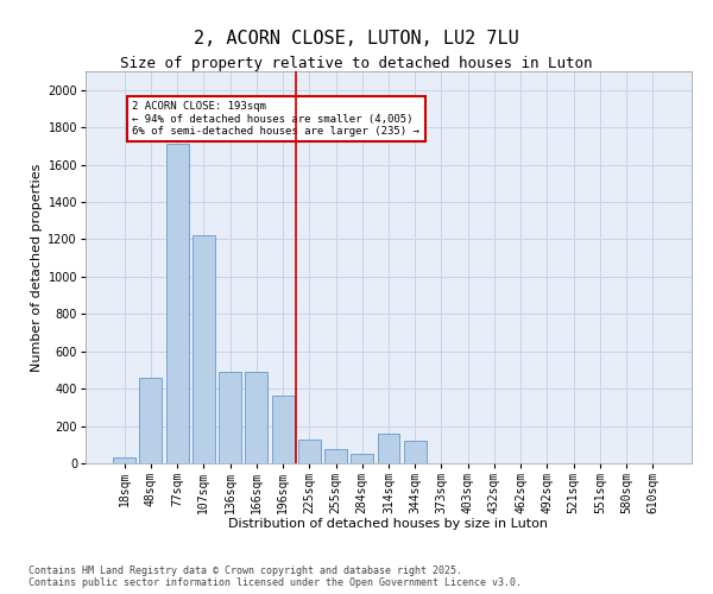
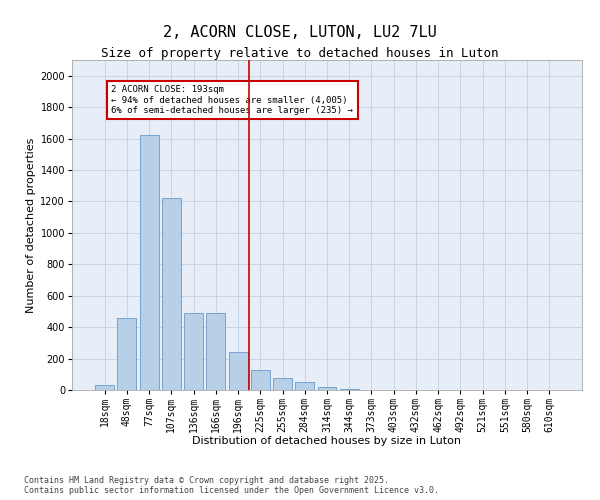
77sqm: 1710 -> 1620
196sqm: 360 -> 240
314sqm: 160 -> 20
344sqm: 120 -> 0
